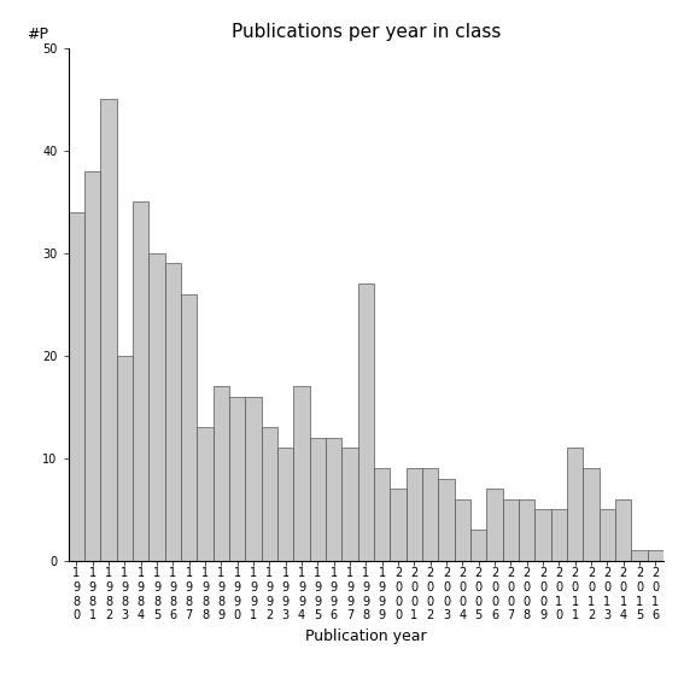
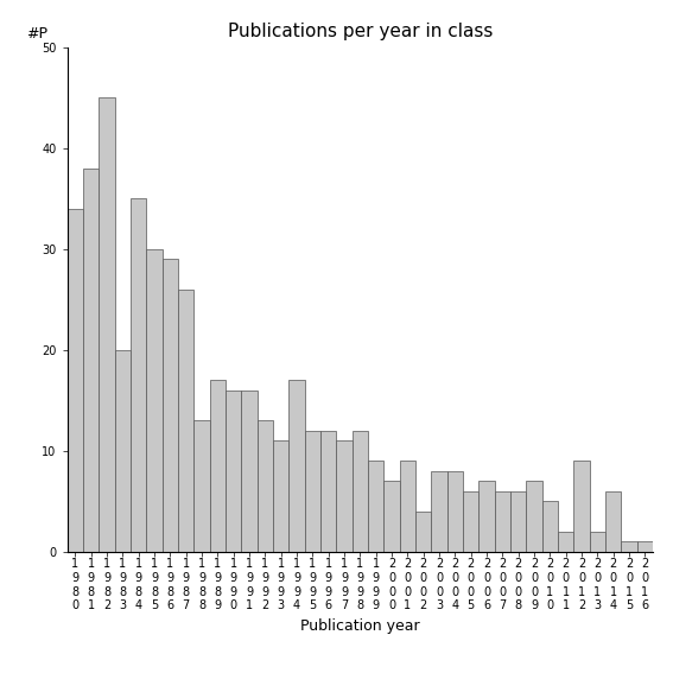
1 9 9 8: 27 -> 12
2 0 0 2: 9 -> 4
2 0 0 4: 6 -> 8
2 0 0 5: 3 -> 6
2 0 0 9: 5 -> 7
2 0 1 1: 11 -> 2
2 0 1 3: 5 -> 2
